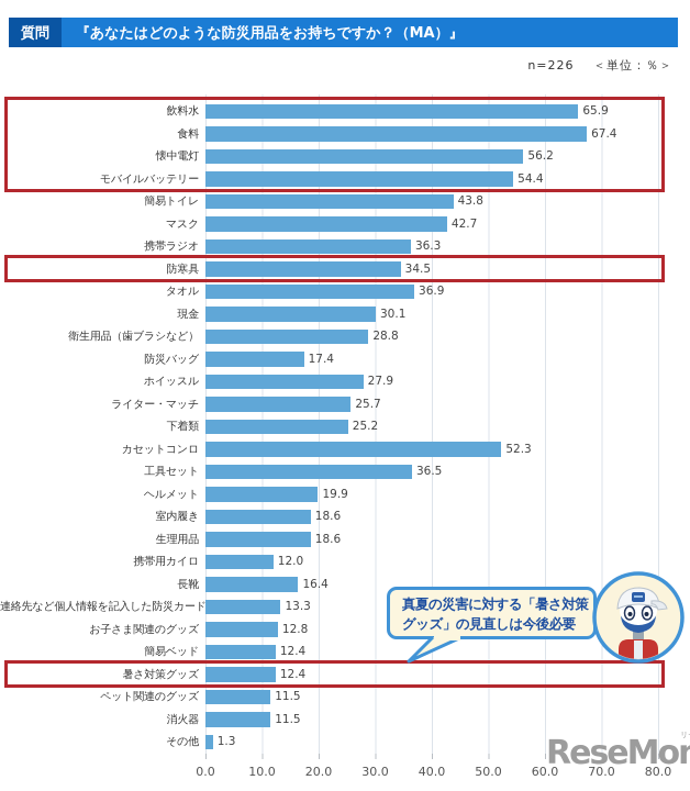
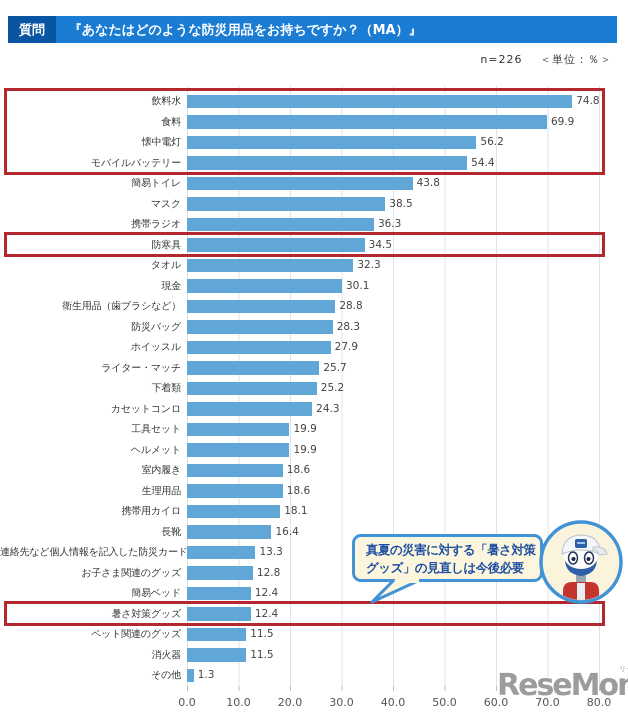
飲料水: 65.9 -> 74.8
食料: 67.4 -> 69.9
マスク: 42.7 -> 38.5
タオル: 36.9 -> 32.3
防災バッグ: 17.4 -> 28.3
カセットコンロ: 52.3 -> 24.3
工具セット: 36.5 -> 19.9
携帯用カイロ: 12.0 -> 18.1
